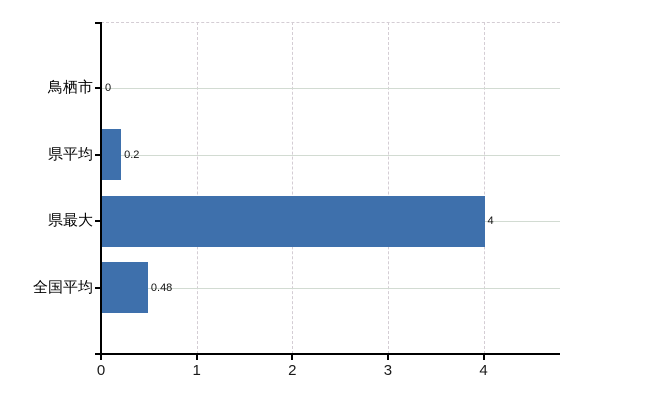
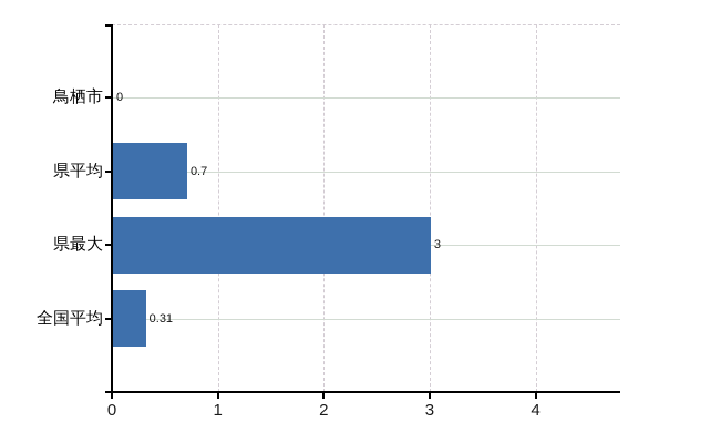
県平均: 0.2 -> 0.7
県最大: 4 -> 3
全国平均: 0.48 -> 0.31
